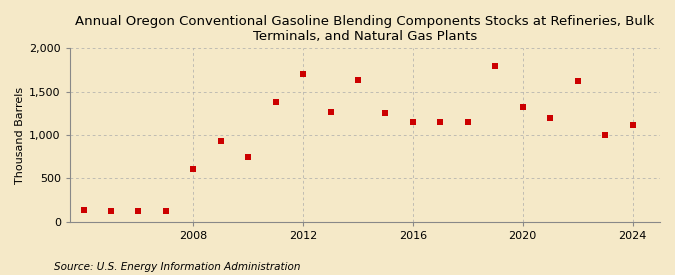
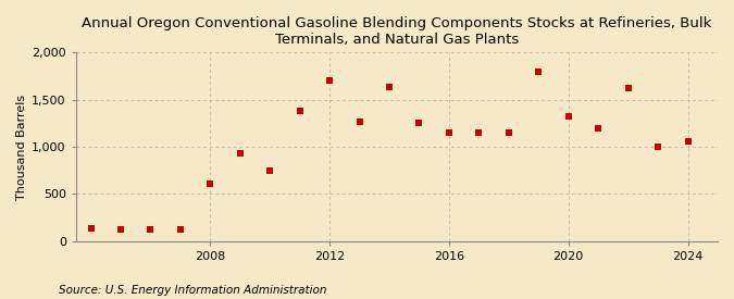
2024: 1,120 -> 1,060
